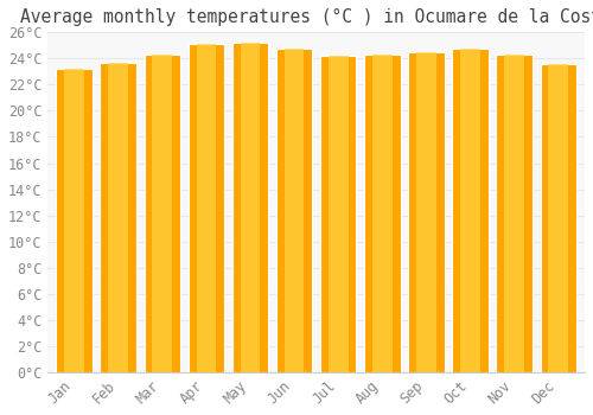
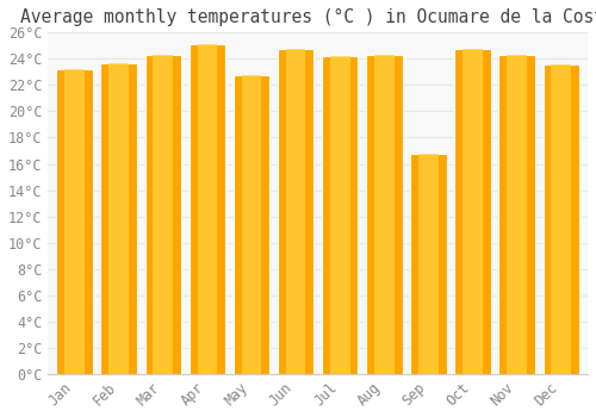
May: 25.2°C -> 22.8°C
Sep: 24.5°C -> 16.8°C
